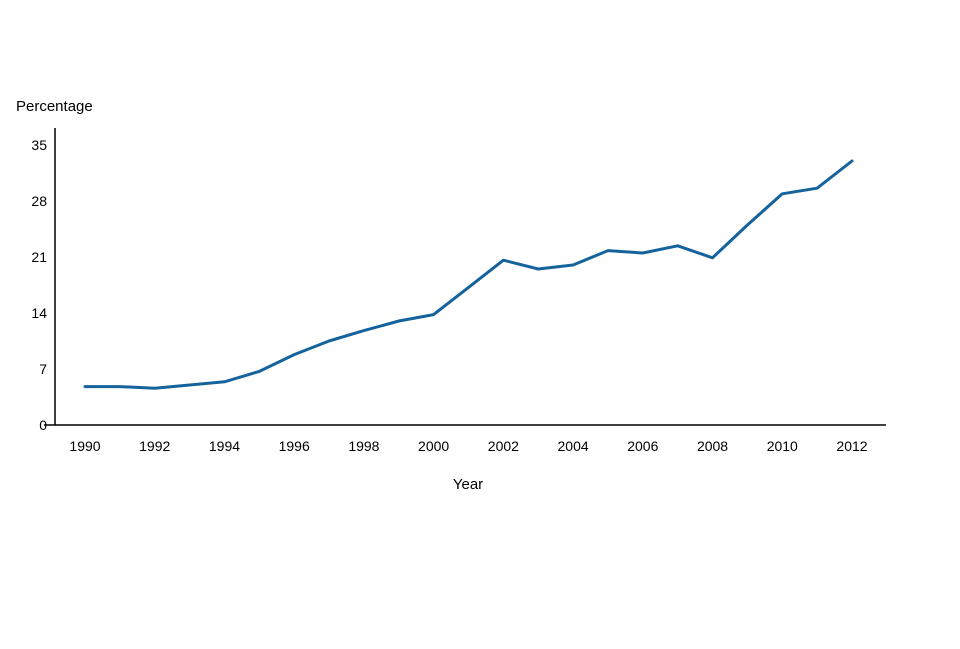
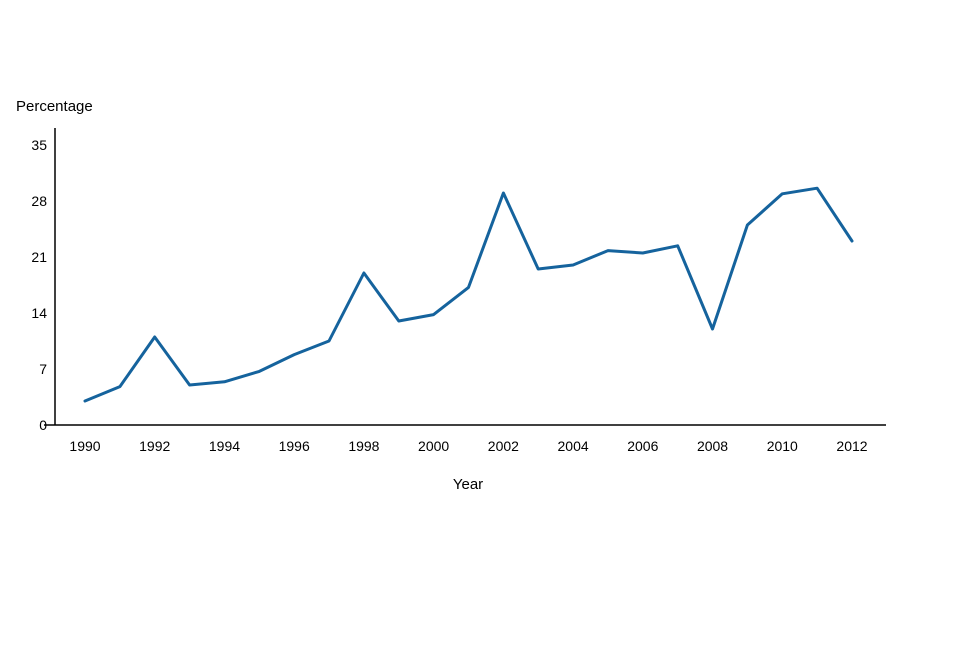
1990: 5 -> 3
1992: 5 -> 11
1998: 12 -> 19
2002: 21 -> 29
2008: 21 -> 12
2012: 33 -> 23
